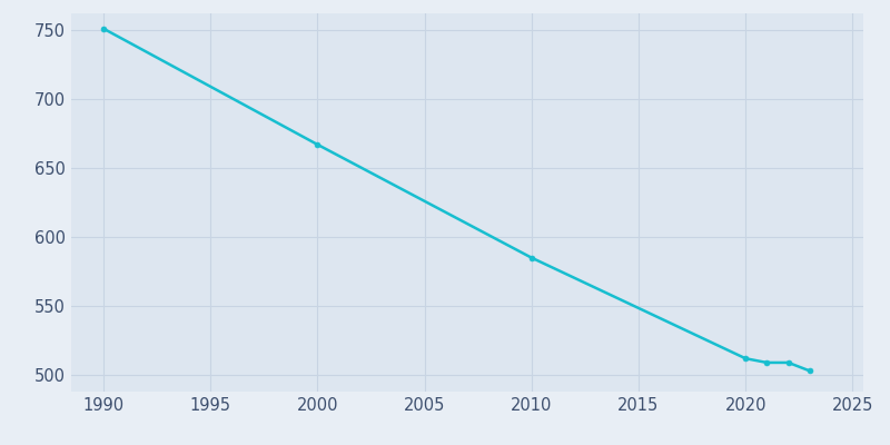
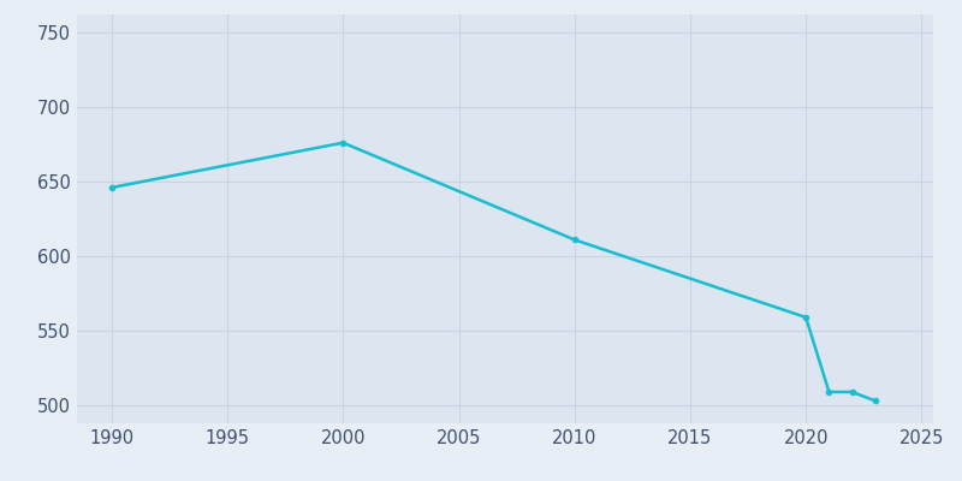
1990: 751 -> 646
2000: 667 -> 676
2010: 585 -> 611
2020: 512 -> 559
